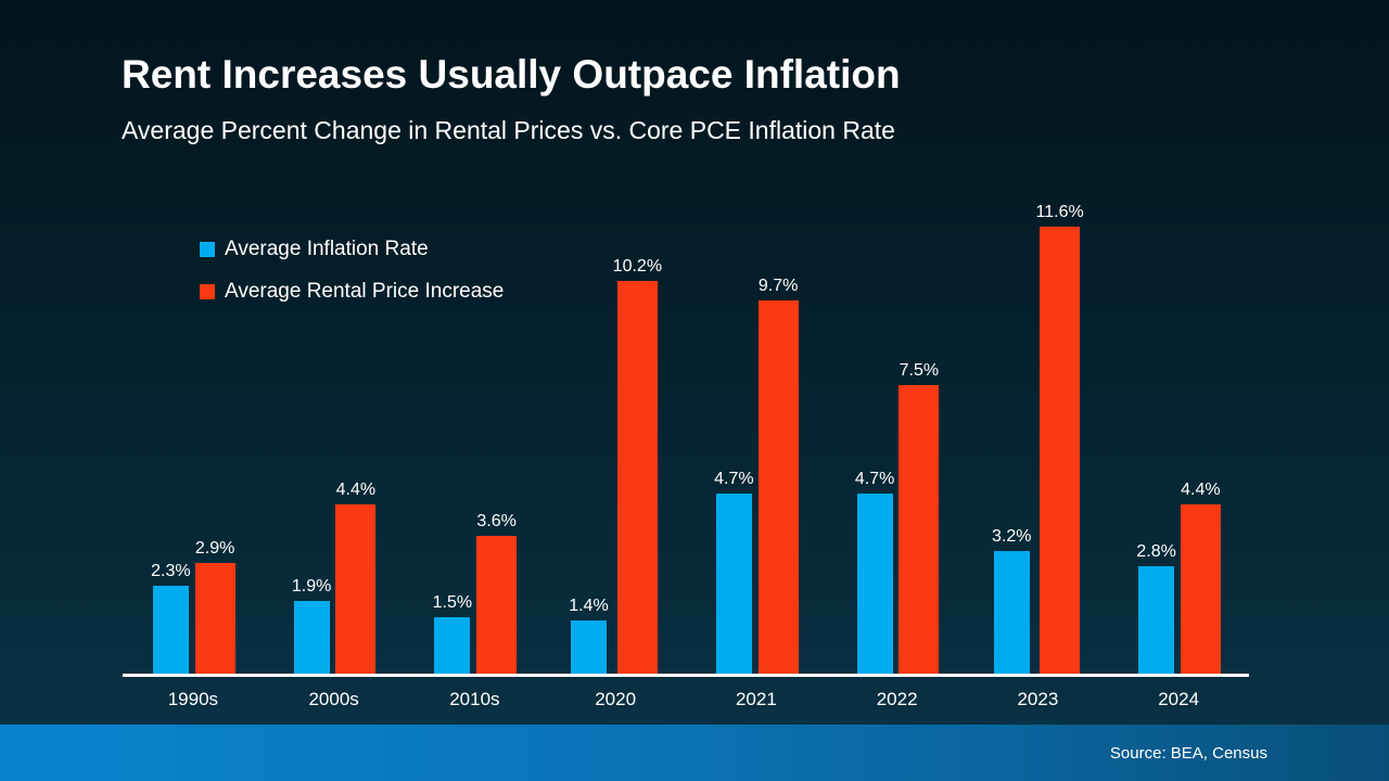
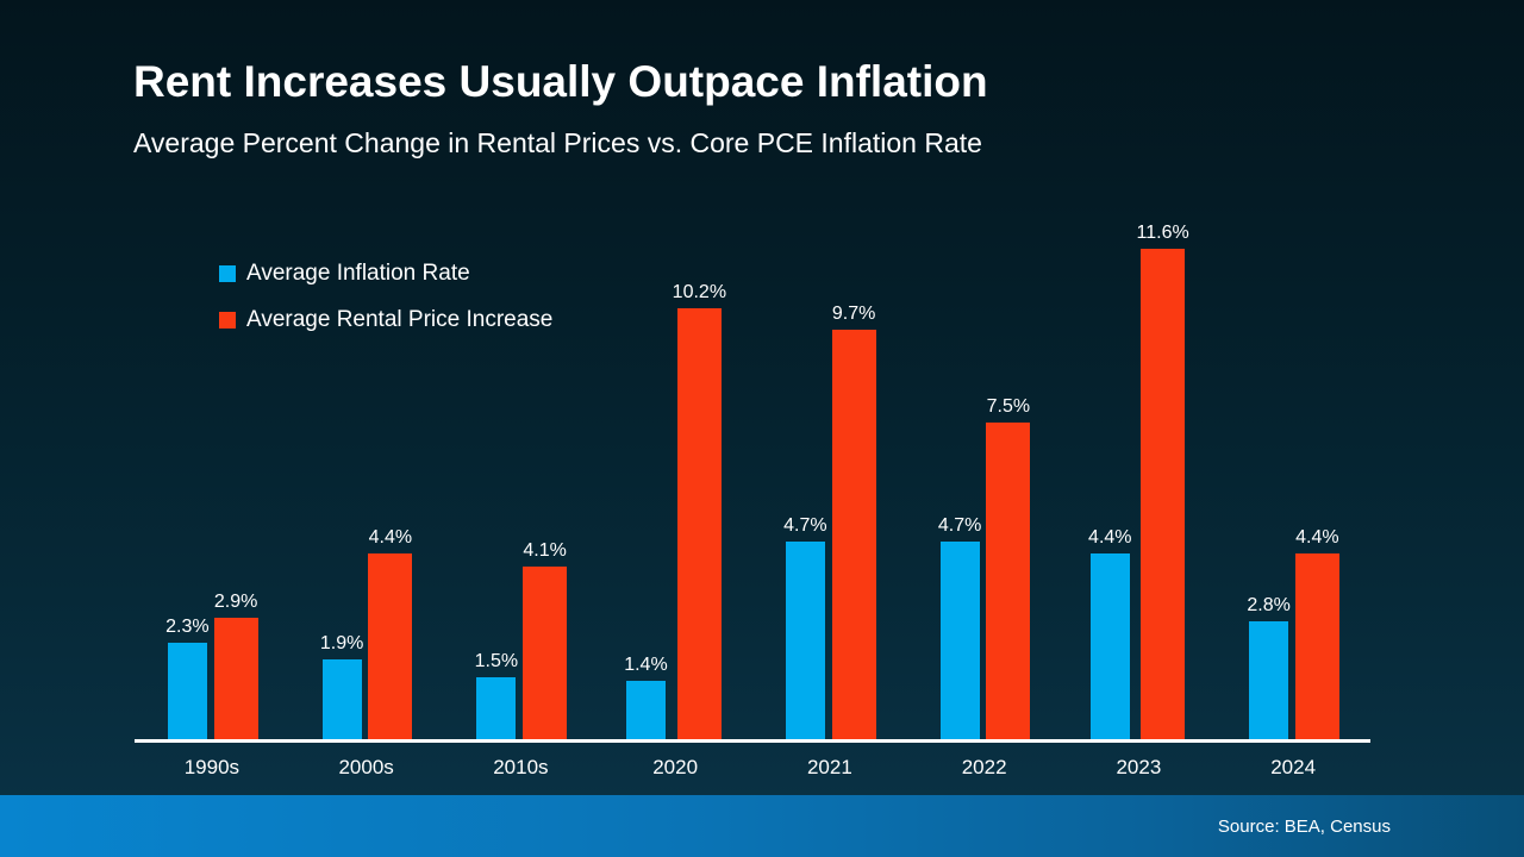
Average Rental Price Increase/2010s: 3.6% -> 4.1%
Average Inflation Rate/2023: 3.2% -> 4.4%
